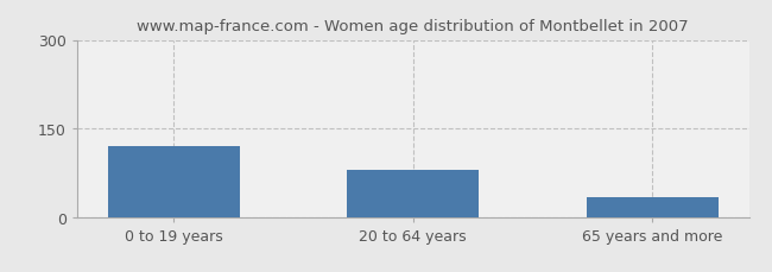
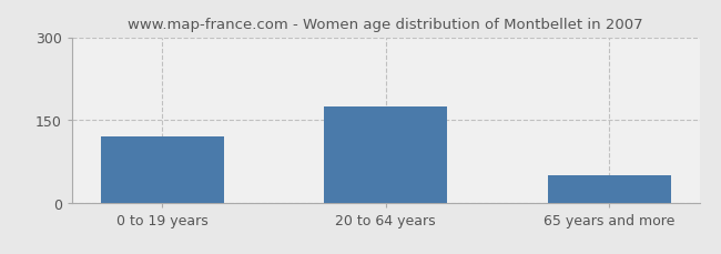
20 to 64 years: 80 -> 175
65 years and more: 35 -> 50
